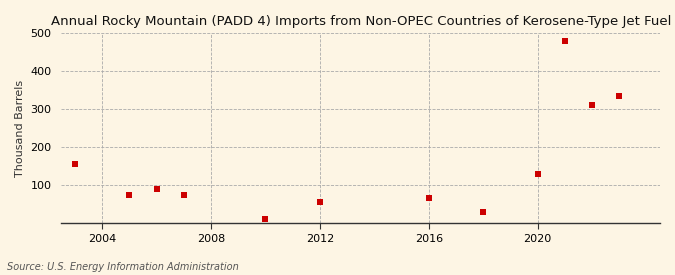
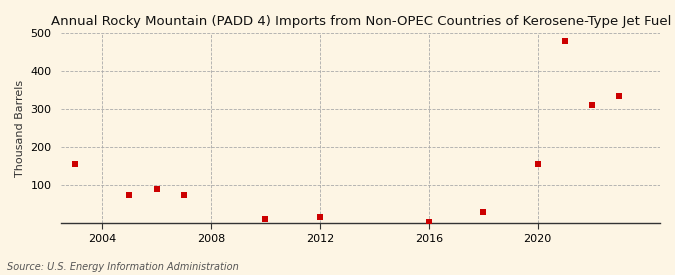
2012: 55 -> 15
2016: 65 -> 2
2020: 130 -> 155
